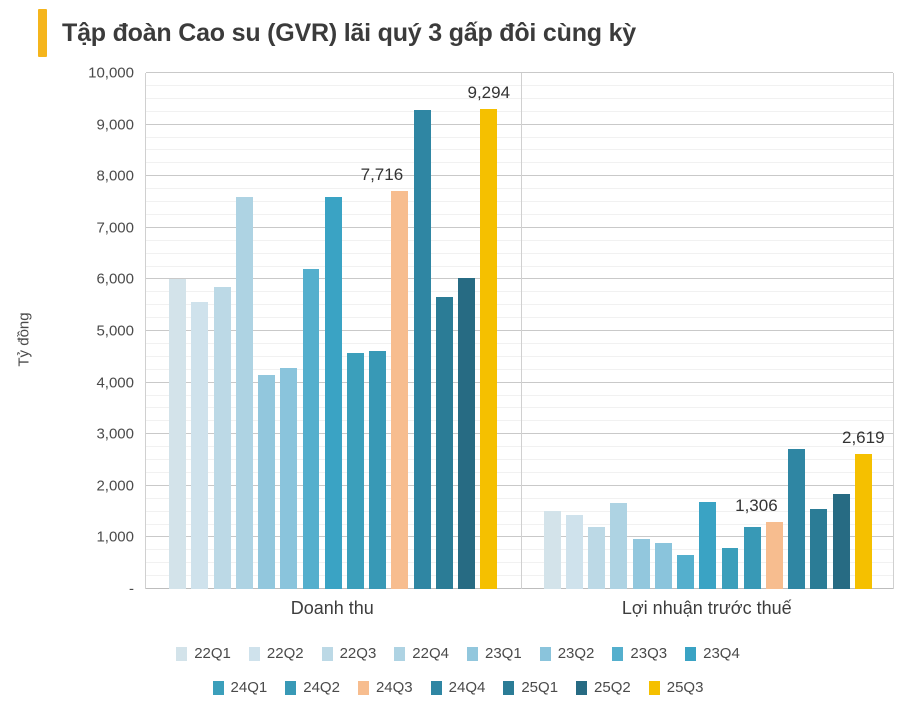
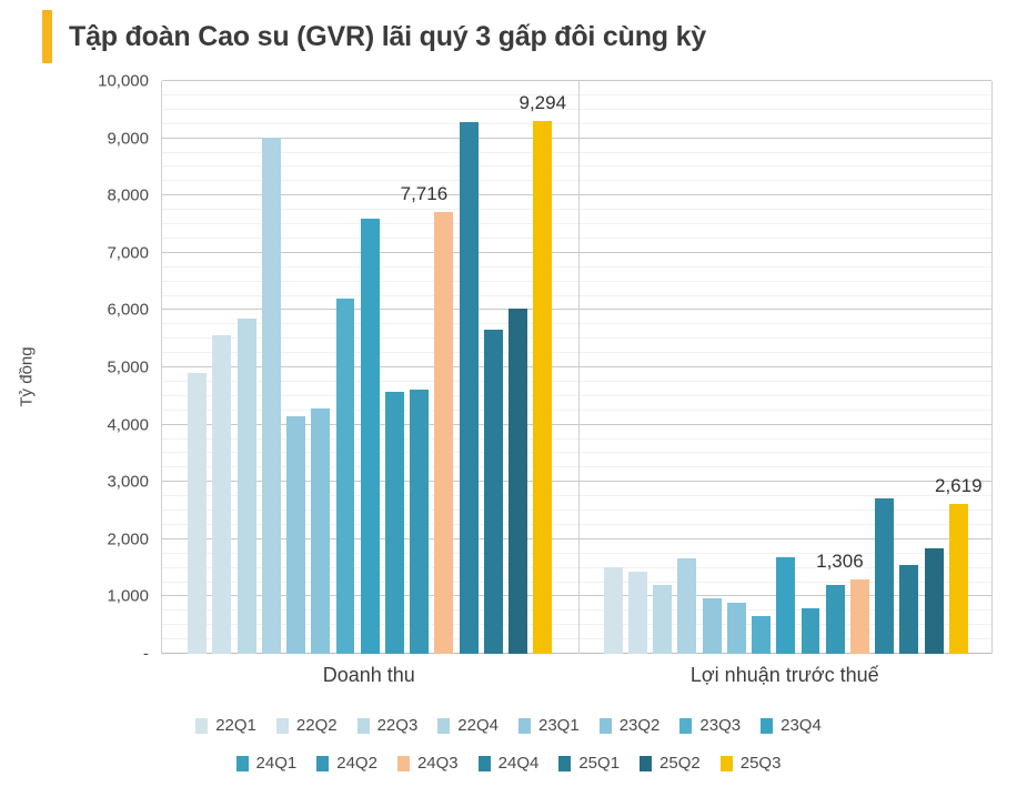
22Q1/Doanh thu: 6000 -> 4900
22Q4/Doanh thu: 7600 -> 9000
